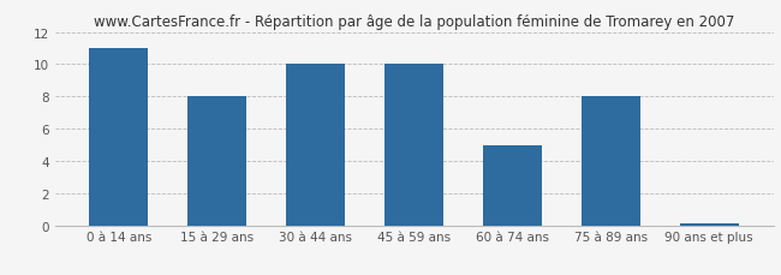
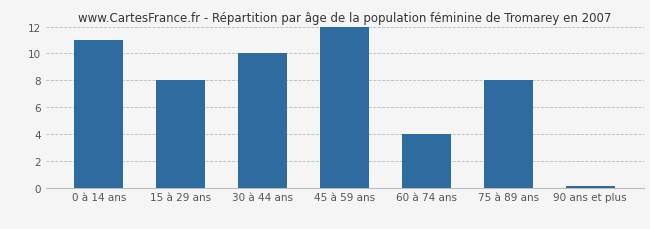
45 à 59 ans: 10.0 -> 12.0
60 à 74 ans: 5.0 -> 4.0
